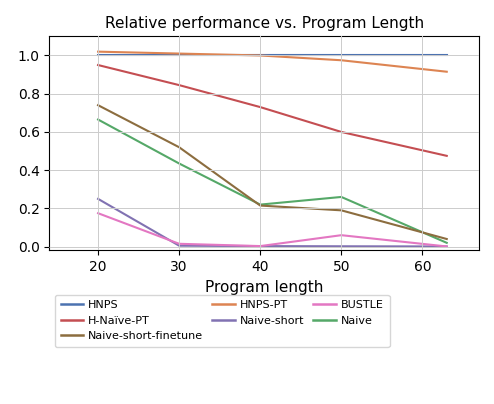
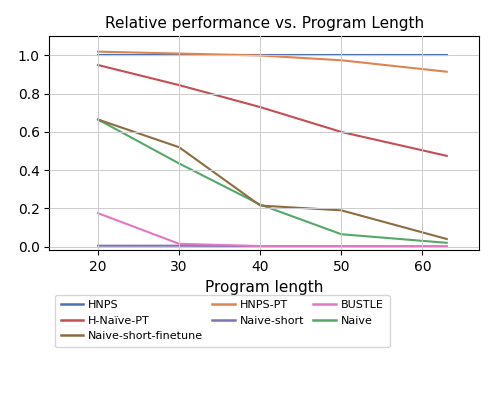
Naive-short/20: 0.25 -> 0.01
Naive-short-finetune/20: 0.74 -> 0.67
Naive/50: 0.26 -> 0.07
BUSTLE/50: 0.06 -> 0.00
